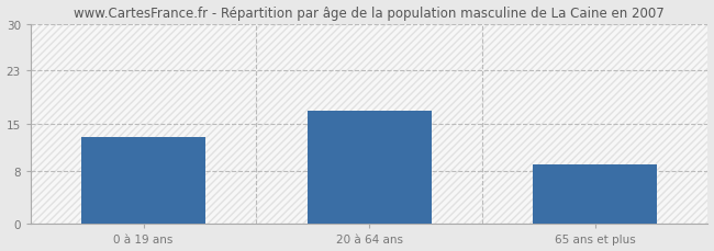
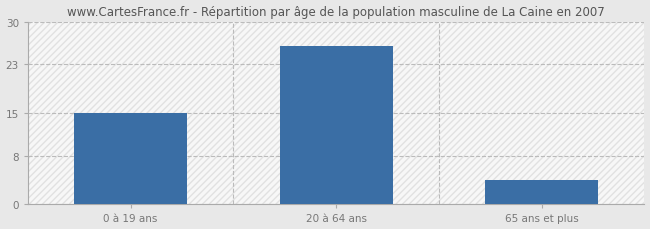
0 à 19 ans: 13 -> 15
20 à 64 ans: 17 -> 26
65 ans et plus: 9 -> 4
